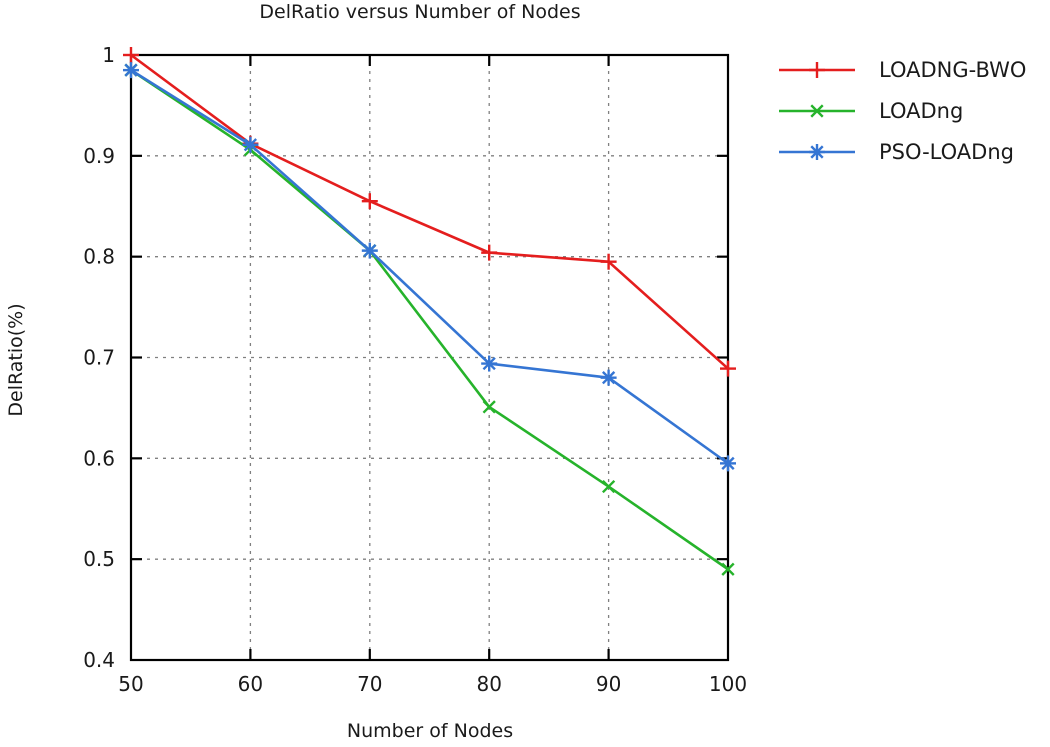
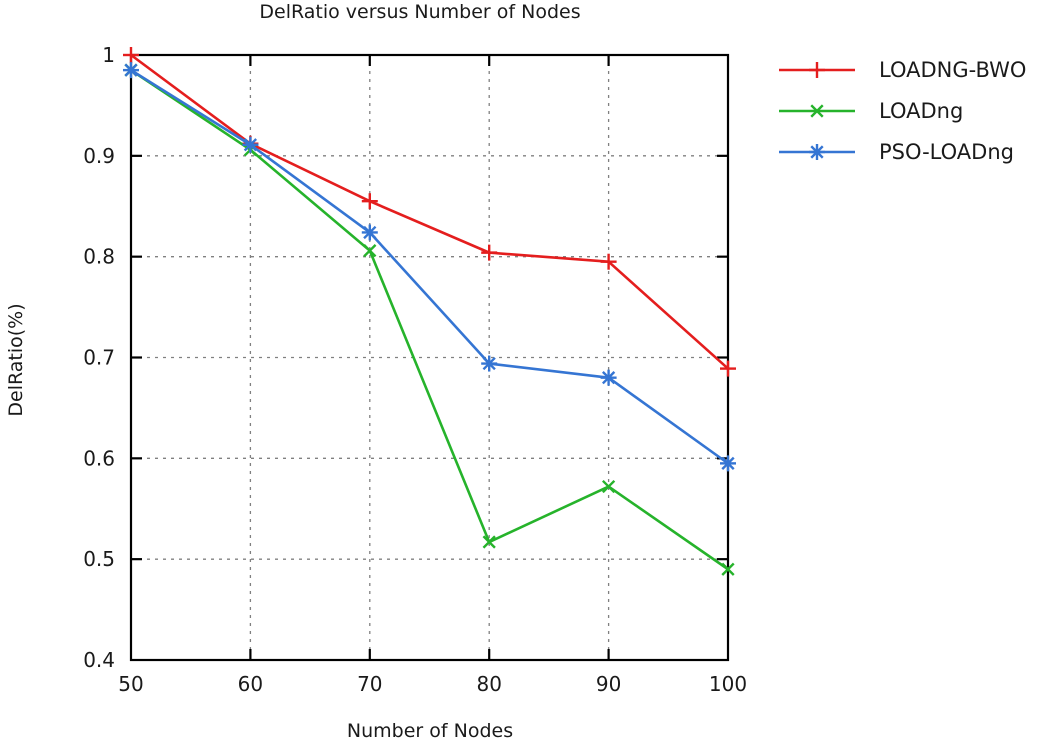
PSO-LOADng/70: 0.806 -> 0.824
LOADng/80: 0.651 -> 0.517
